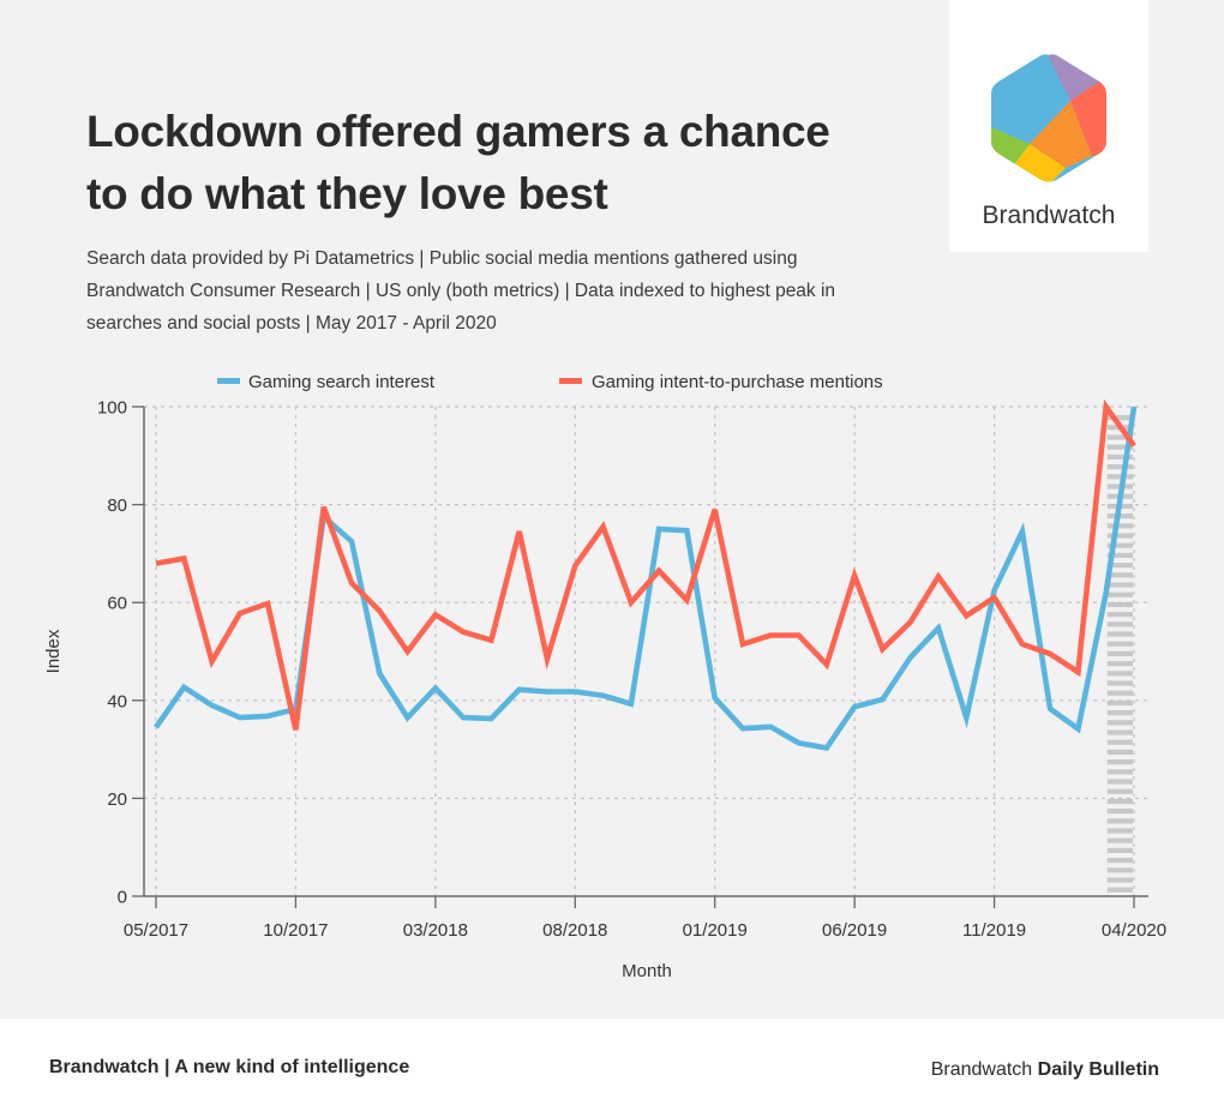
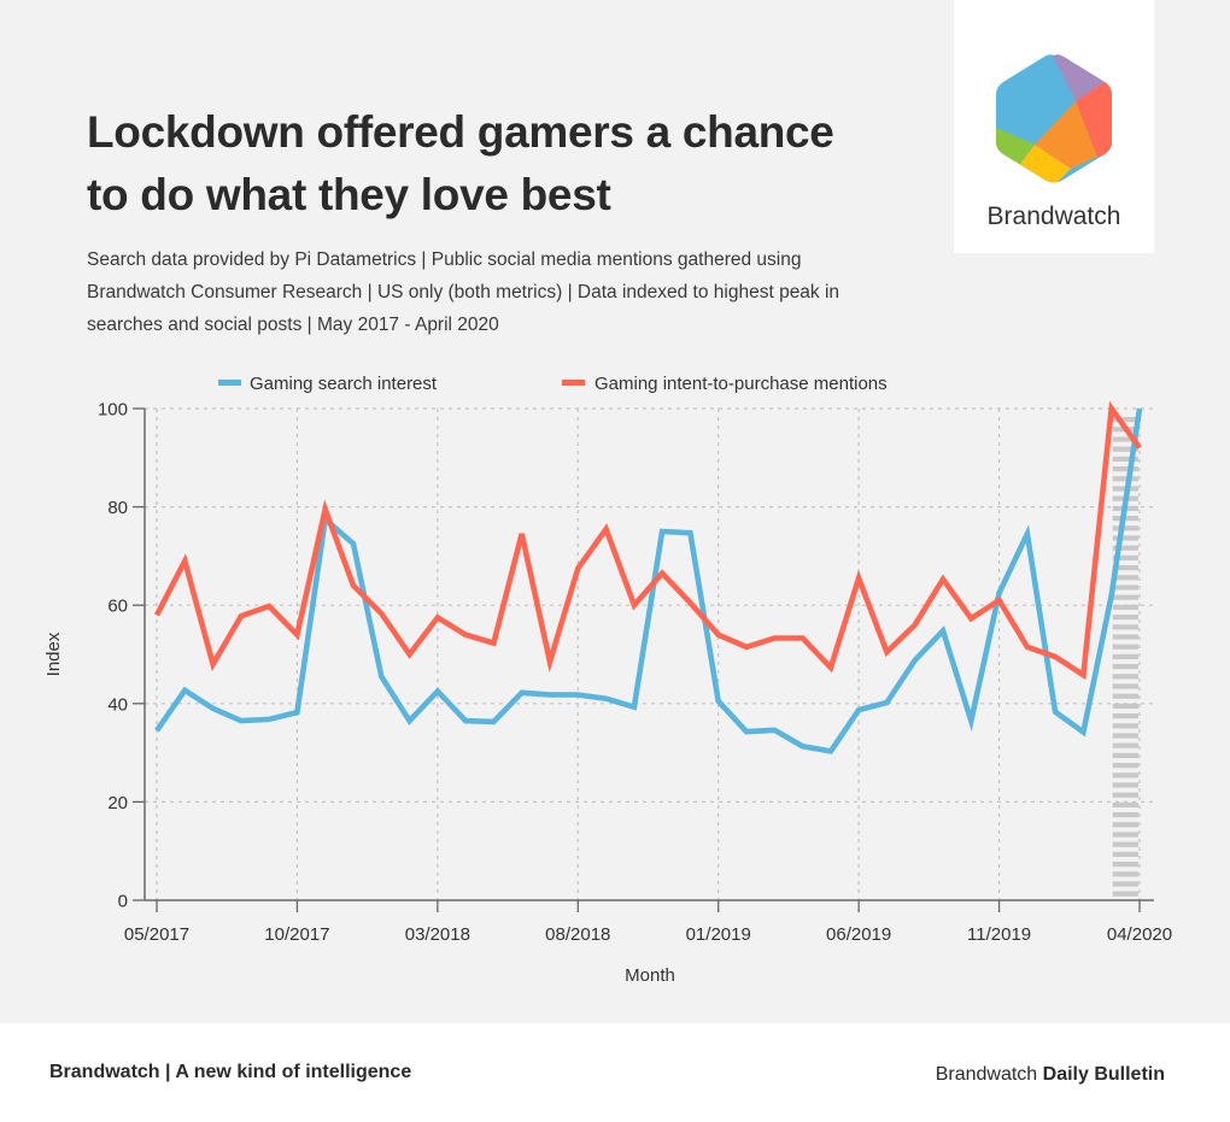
Gaming intent-to-purchase mentions/05/2017: 68 -> 58
Gaming intent-to-purchase mentions/10/2017: 34 -> 54
Gaming intent-to-purchase mentions/01/2019: 79 -> 54
